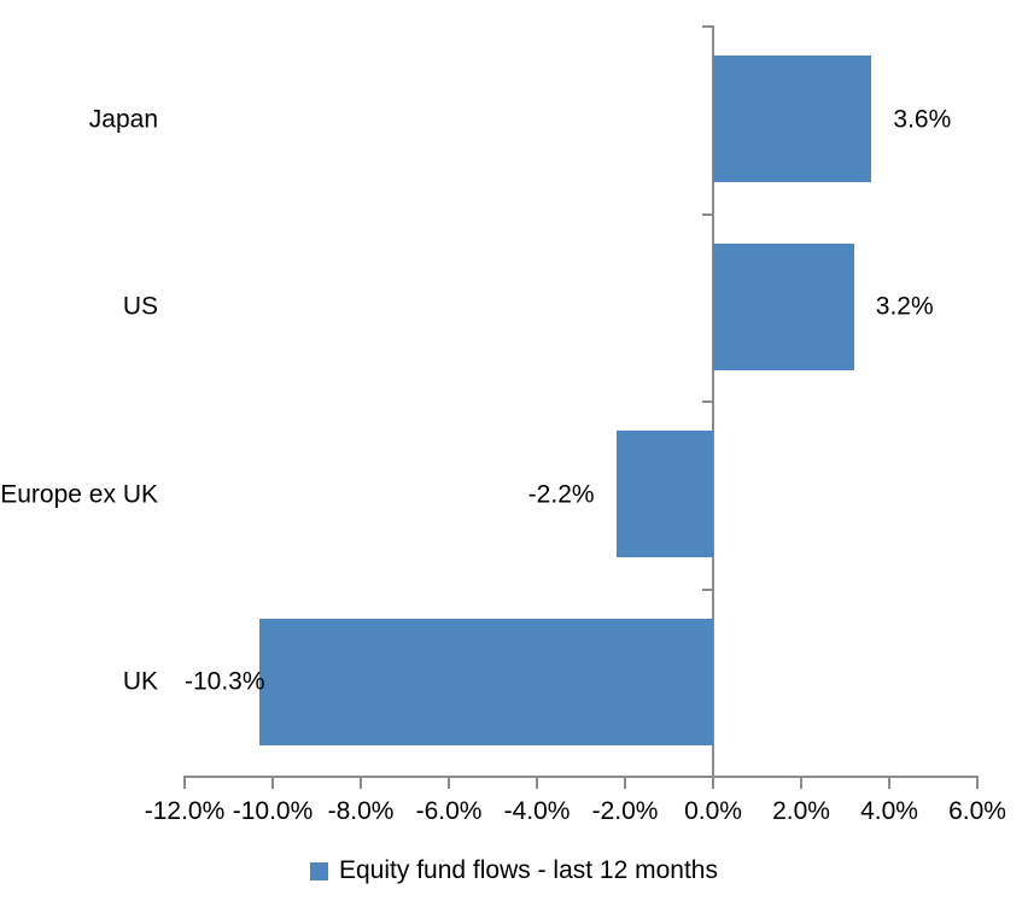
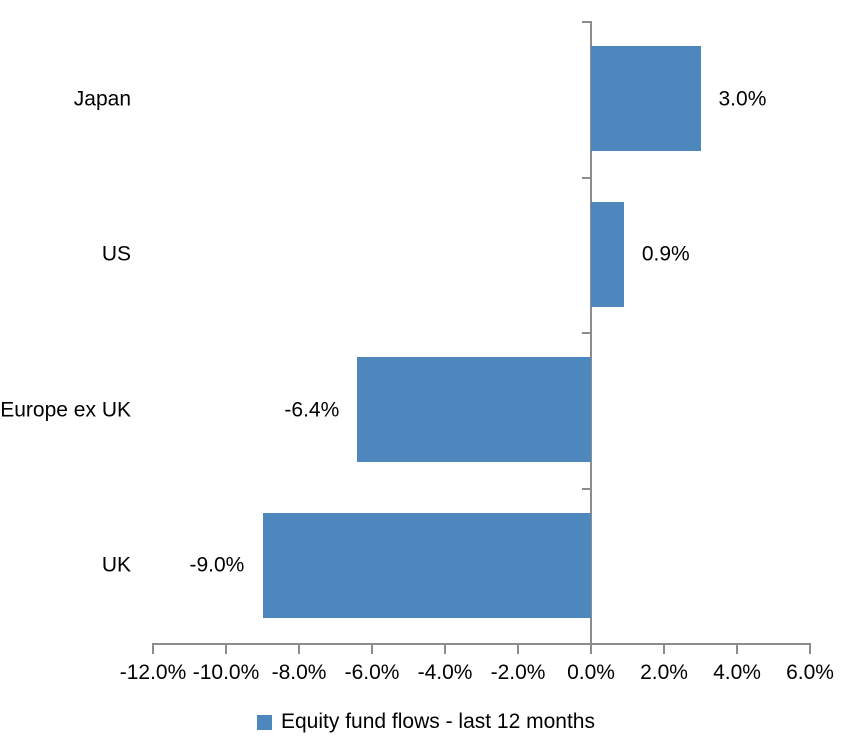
Japan: 3.6% -> 3.0%
US: 3.2% -> 0.9%
Europe ex UK: -2.2% -> -6.4%
UK: -10.3% -> -9.0%
